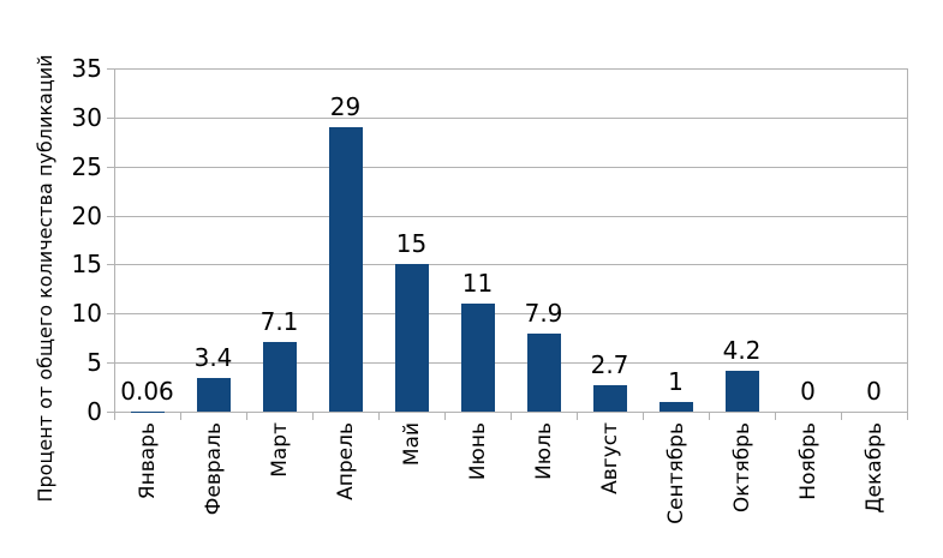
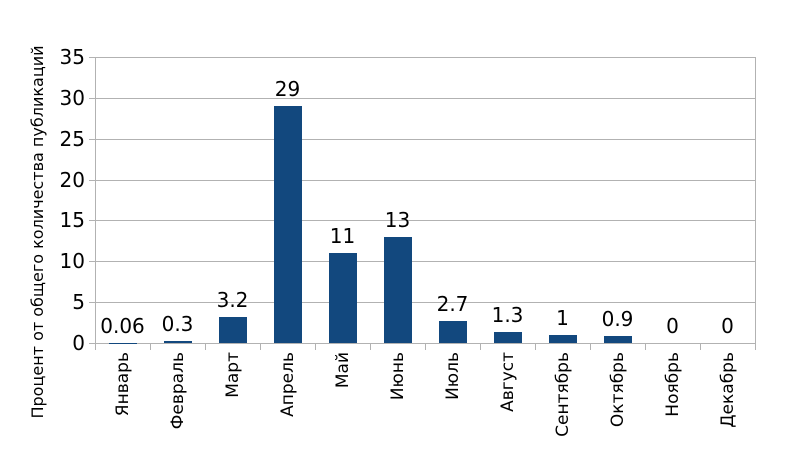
Февраль: 3.4 -> 0.3
Март: 7.1 -> 3.2
Май: 15 -> 11
Июнь: 11 -> 13
Июль: 7.9 -> 2.7
Август: 2.7 -> 1.3
Октябрь: 4.2 -> 0.9
